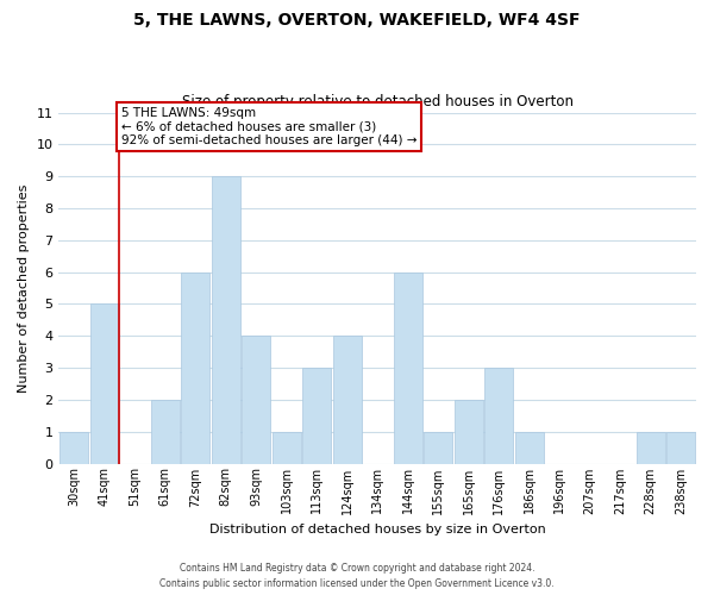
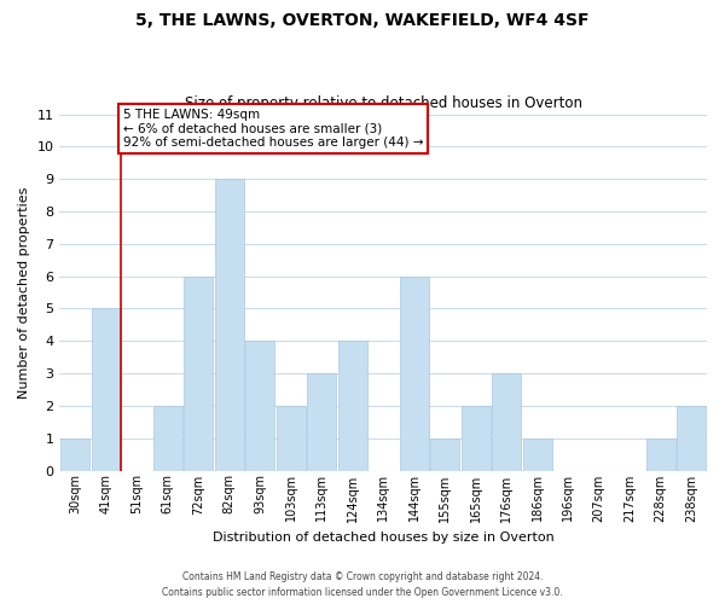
103sqm: 1 -> 2
238sqm: 1 -> 2
